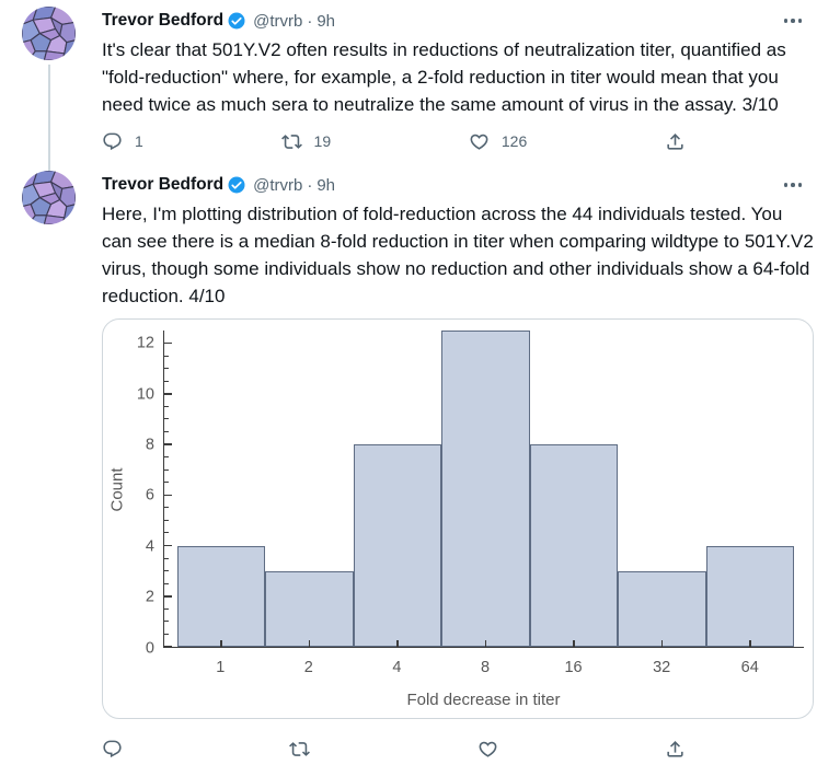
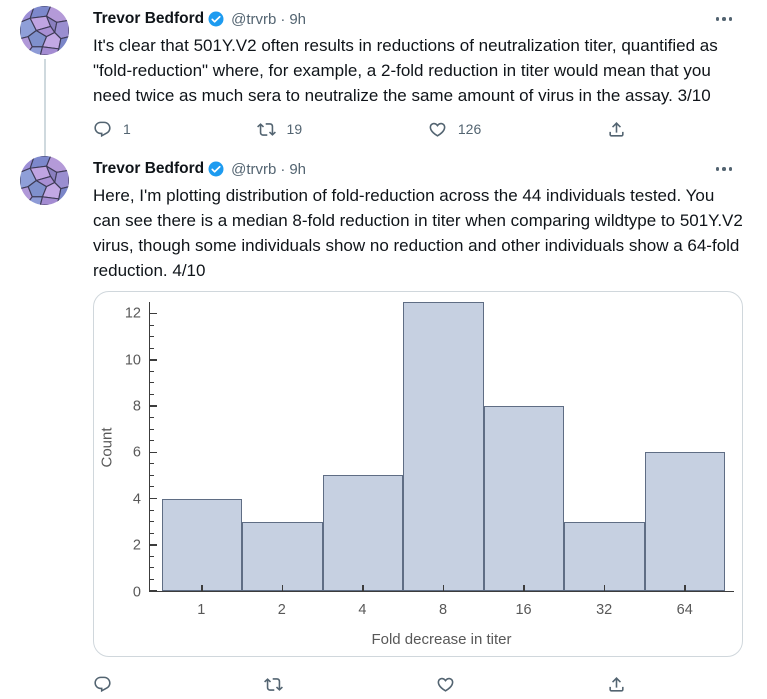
4: 8 -> 5
64: 4 -> 6
